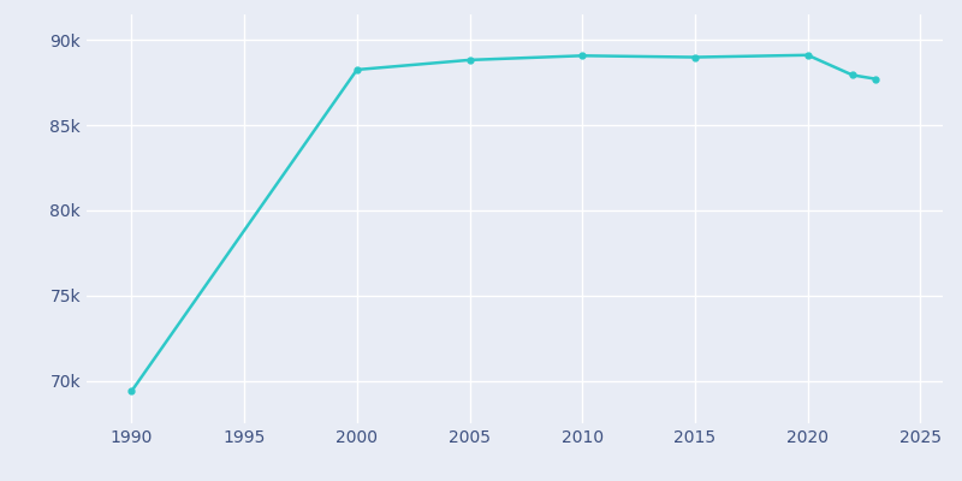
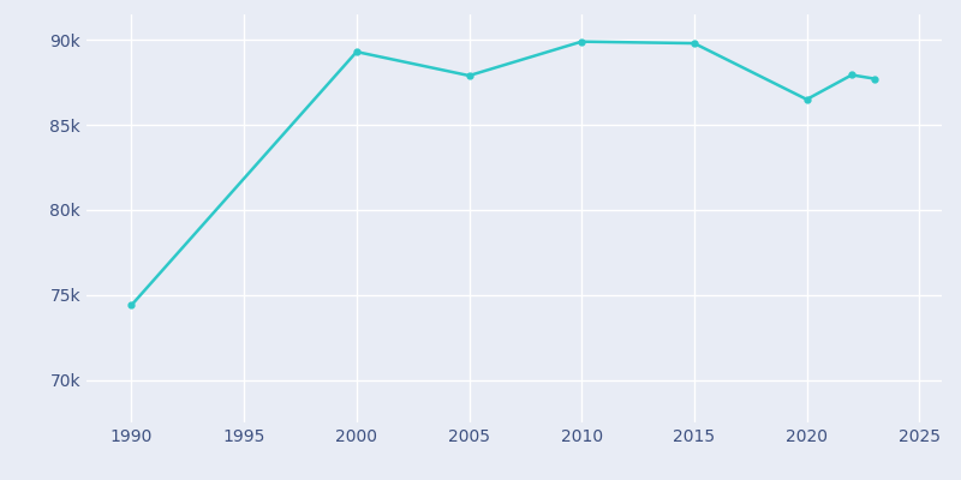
1990: 69.4k -> 74.4k
2000: 88.3k -> 89.3k
2005: 88.8k -> 87.9k
2010: 89.1k -> 89.9k
2015: 89.0k -> 89.8k
2020: 89.1k -> 86.5k
